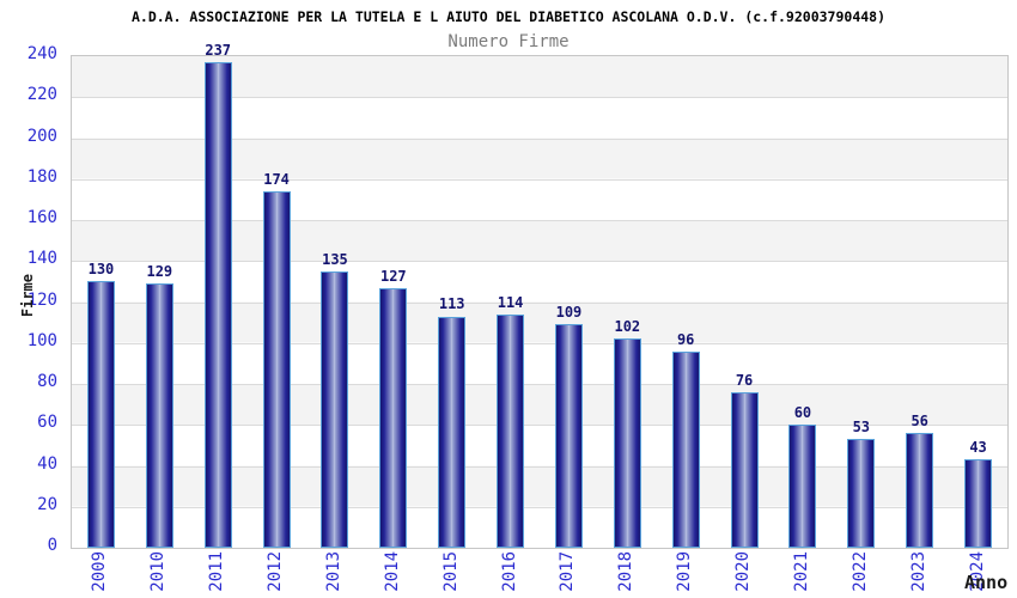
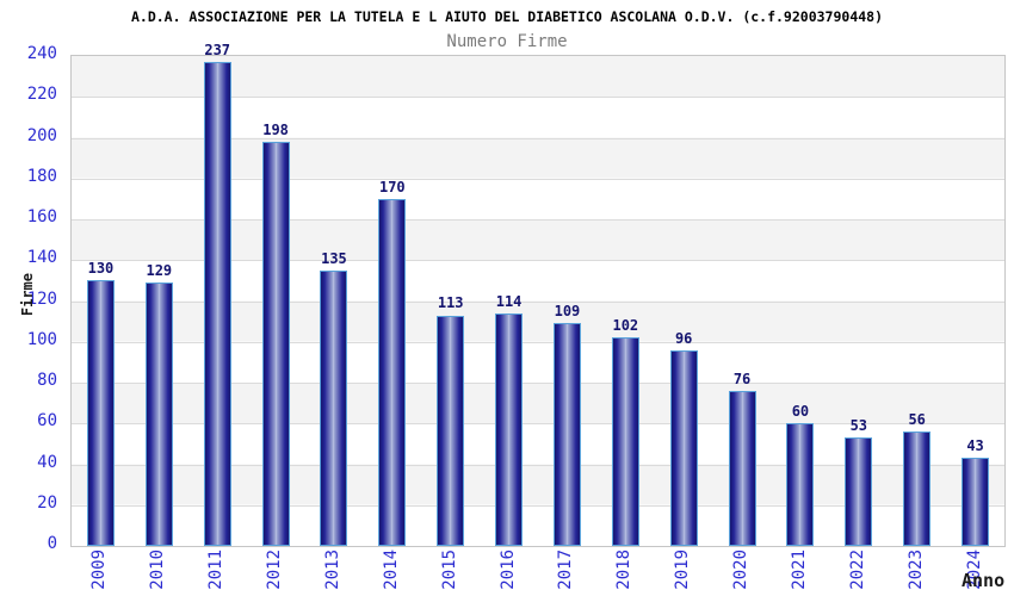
2012: 174 -> 198
2014: 127 -> 170
